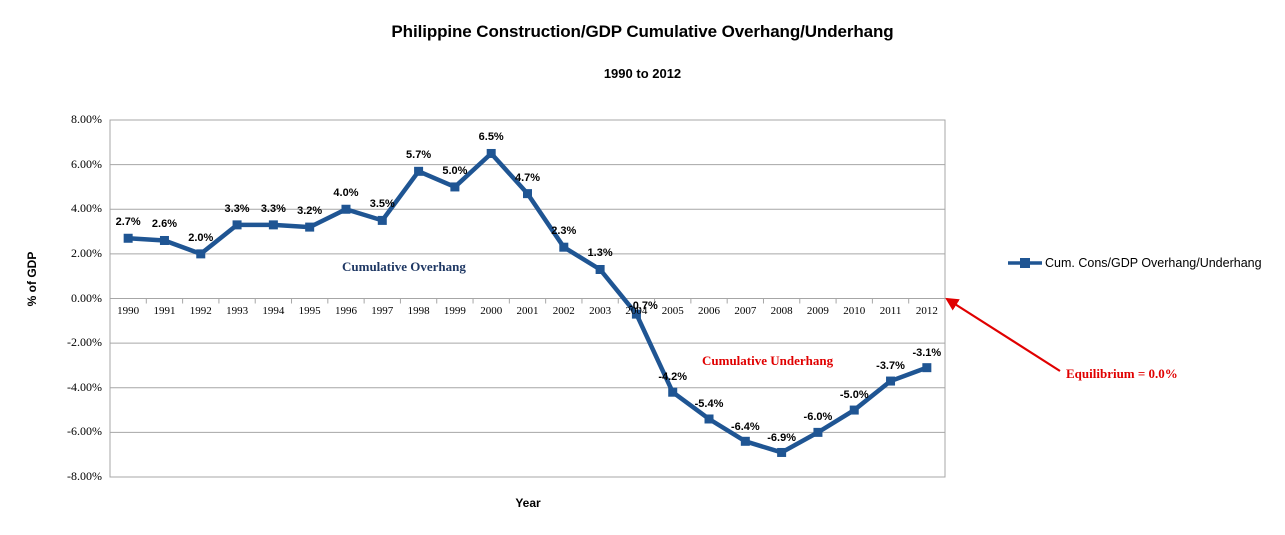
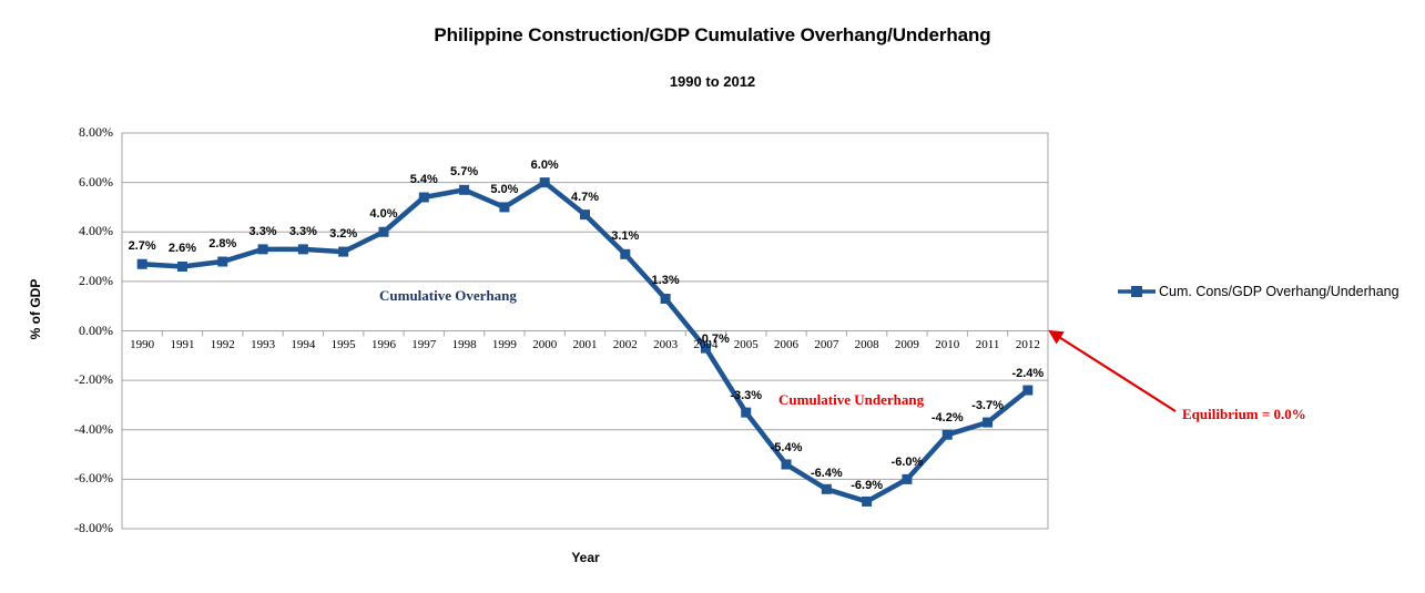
1992: 2.0% -> 2.8%
1997: 3.5% -> 5.4%
2000: 6.5% -> 6.0%
2002: 2.3% -> 3.1%
2005: -4.2% -> -3.3%
2010: -5.0% -> -4.2%
2012: -3.1% -> -2.4%
